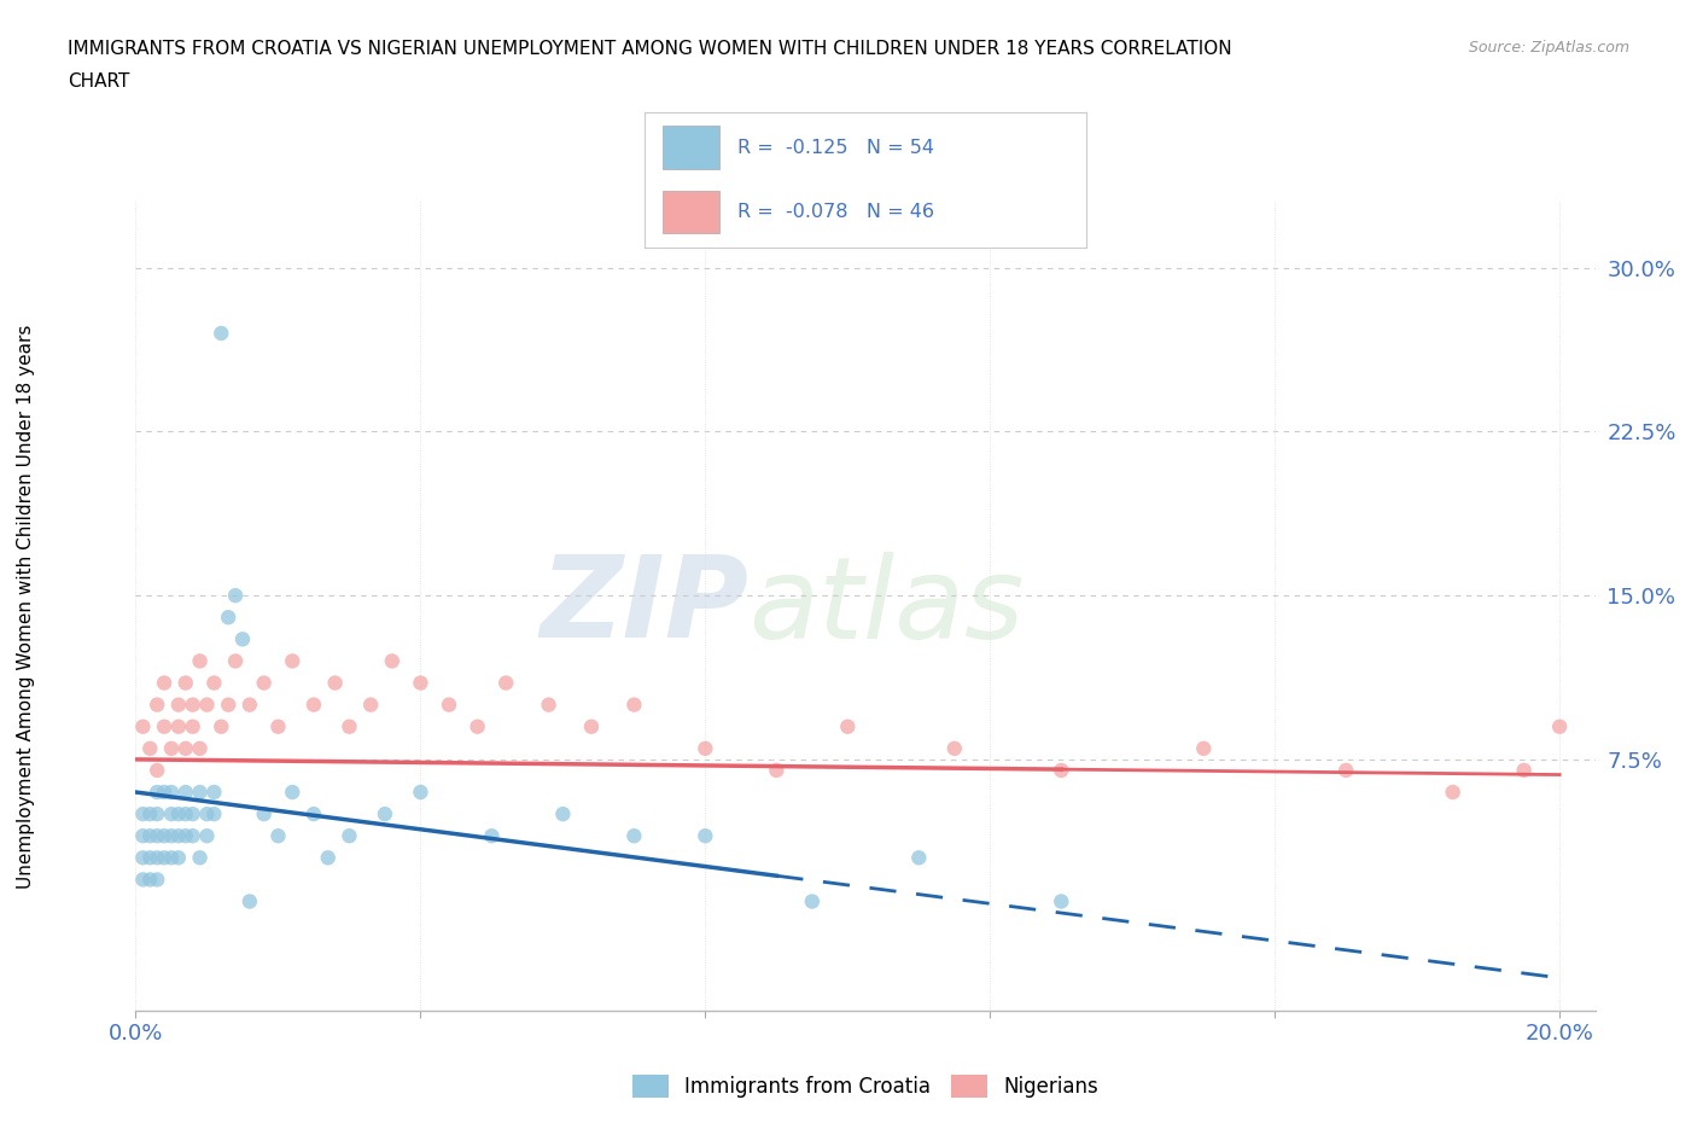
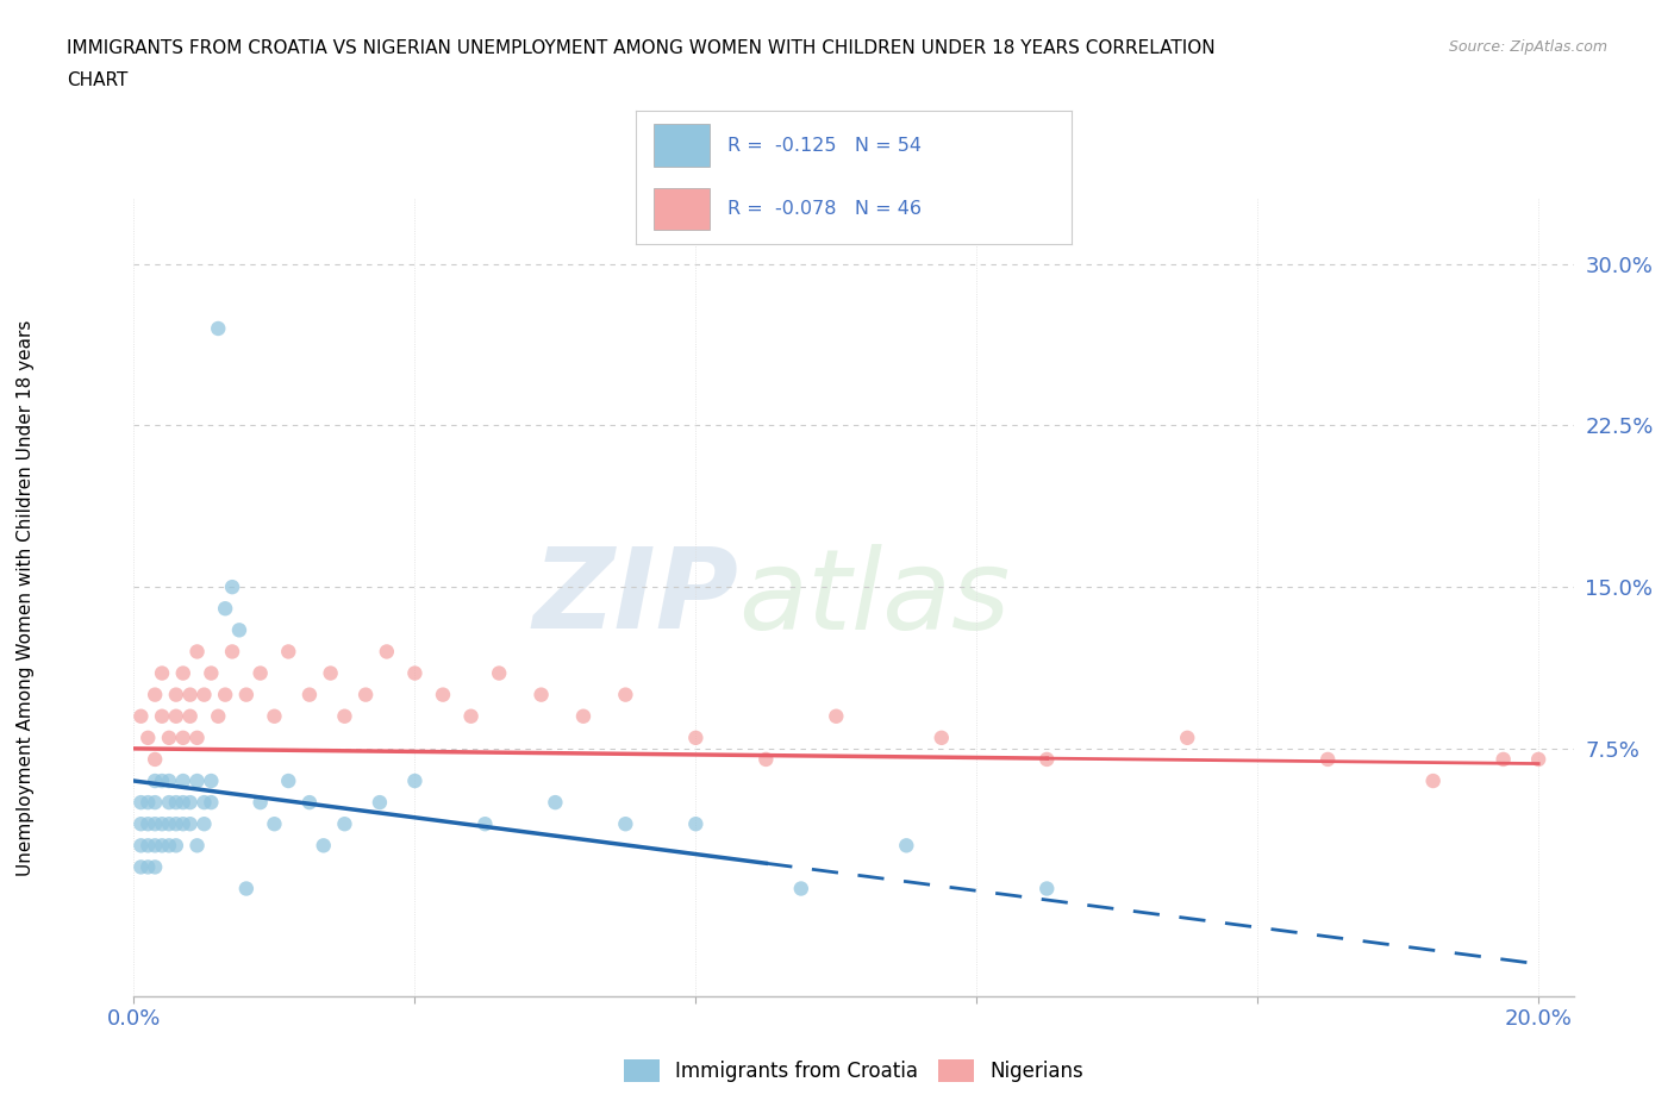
Nigerians/20.0%: 9% -> 7%
